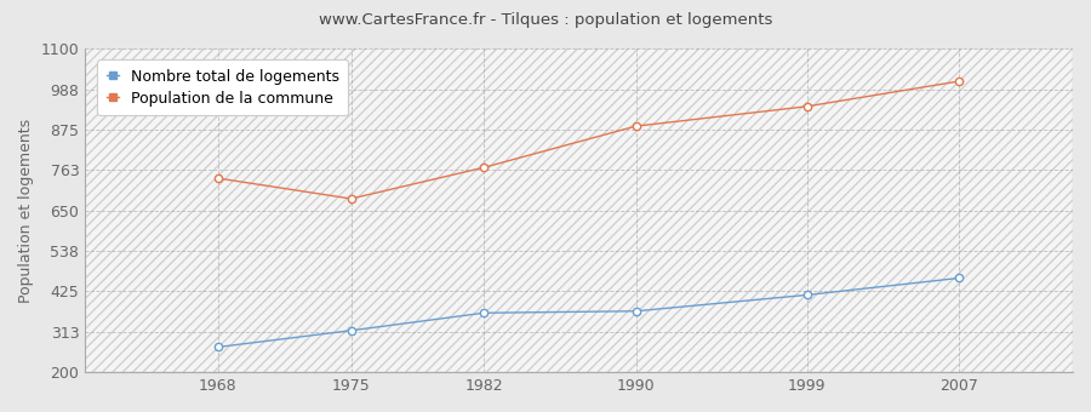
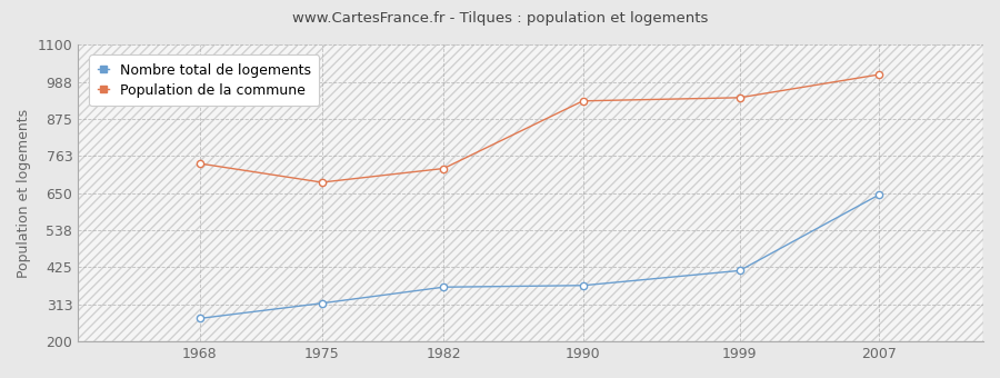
Population de la commune/1982: 770 -> 725
Population de la commune/1990: 885 -> 930
Nombre total de logements/2007: 462 -> 645
